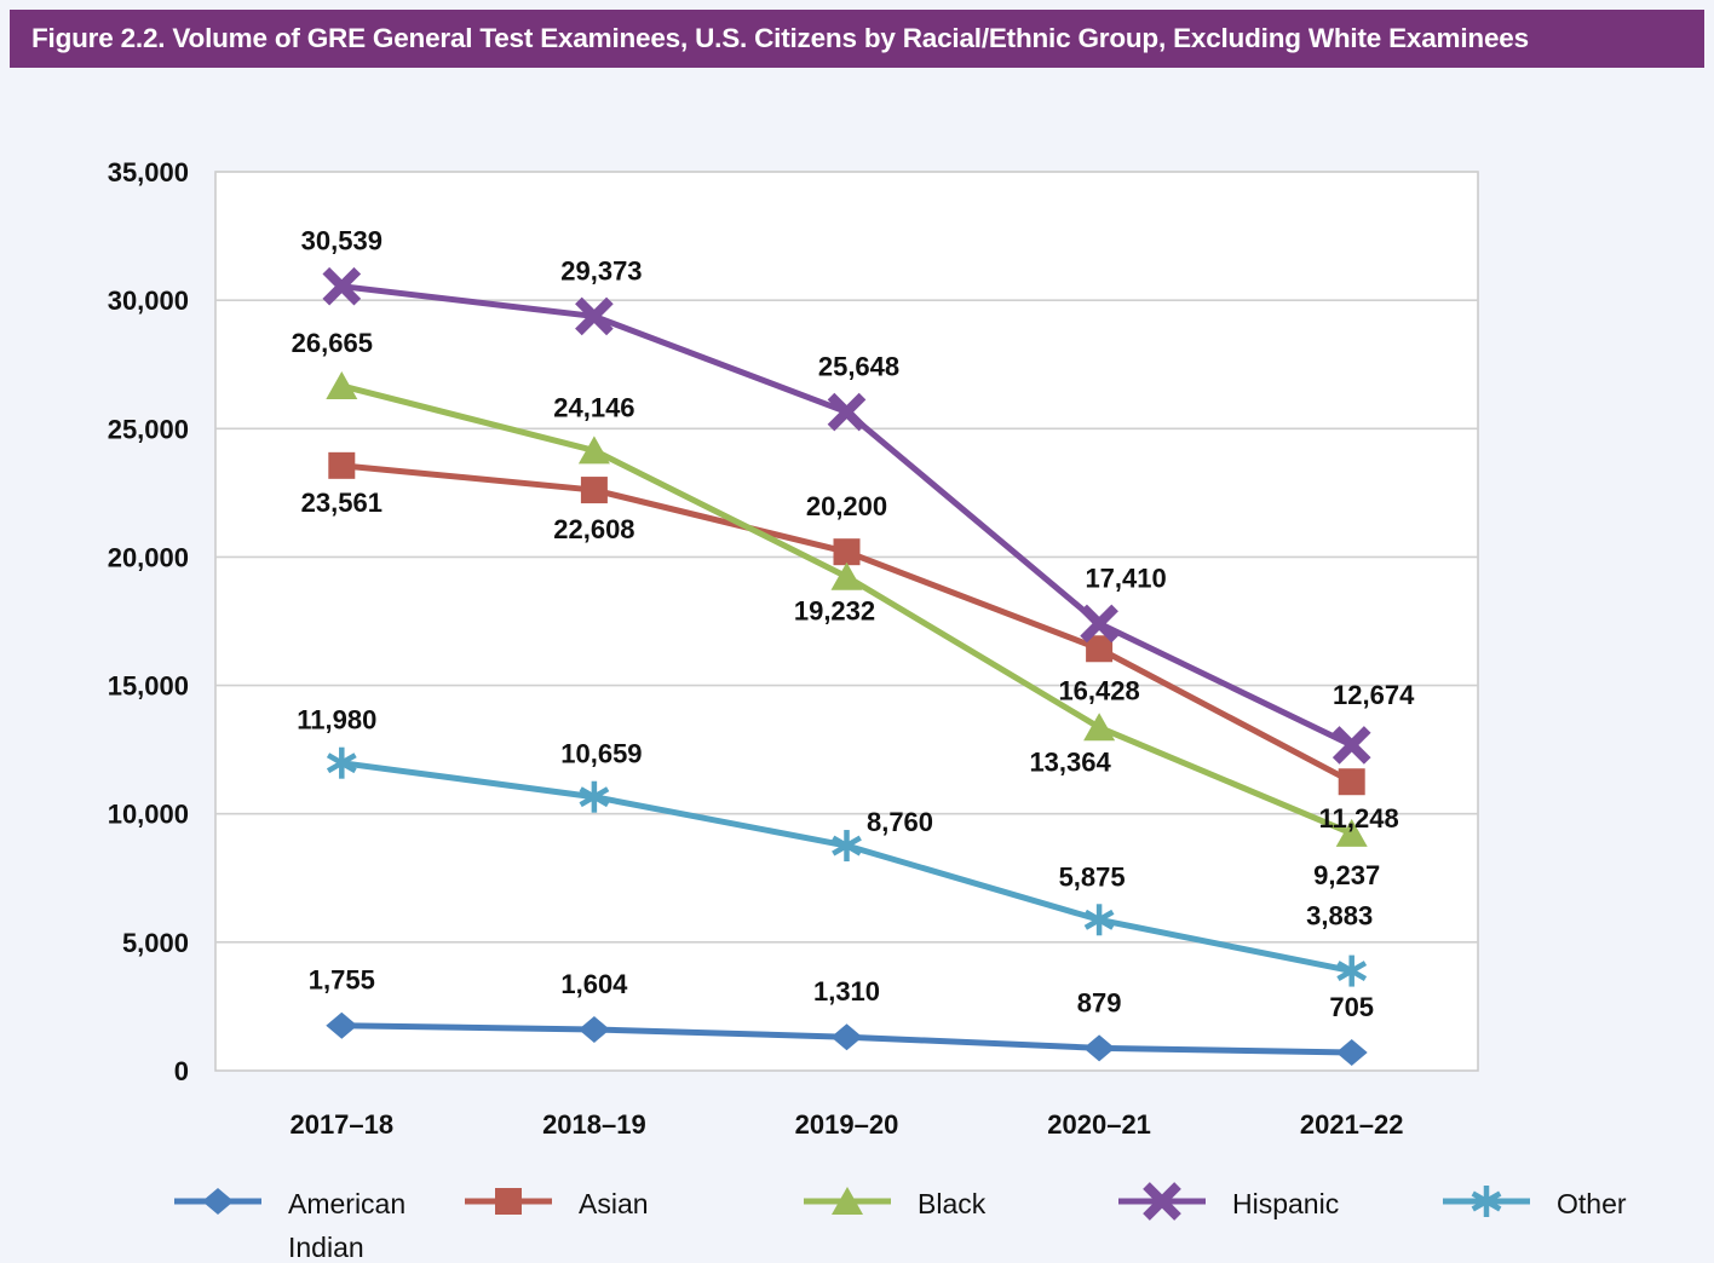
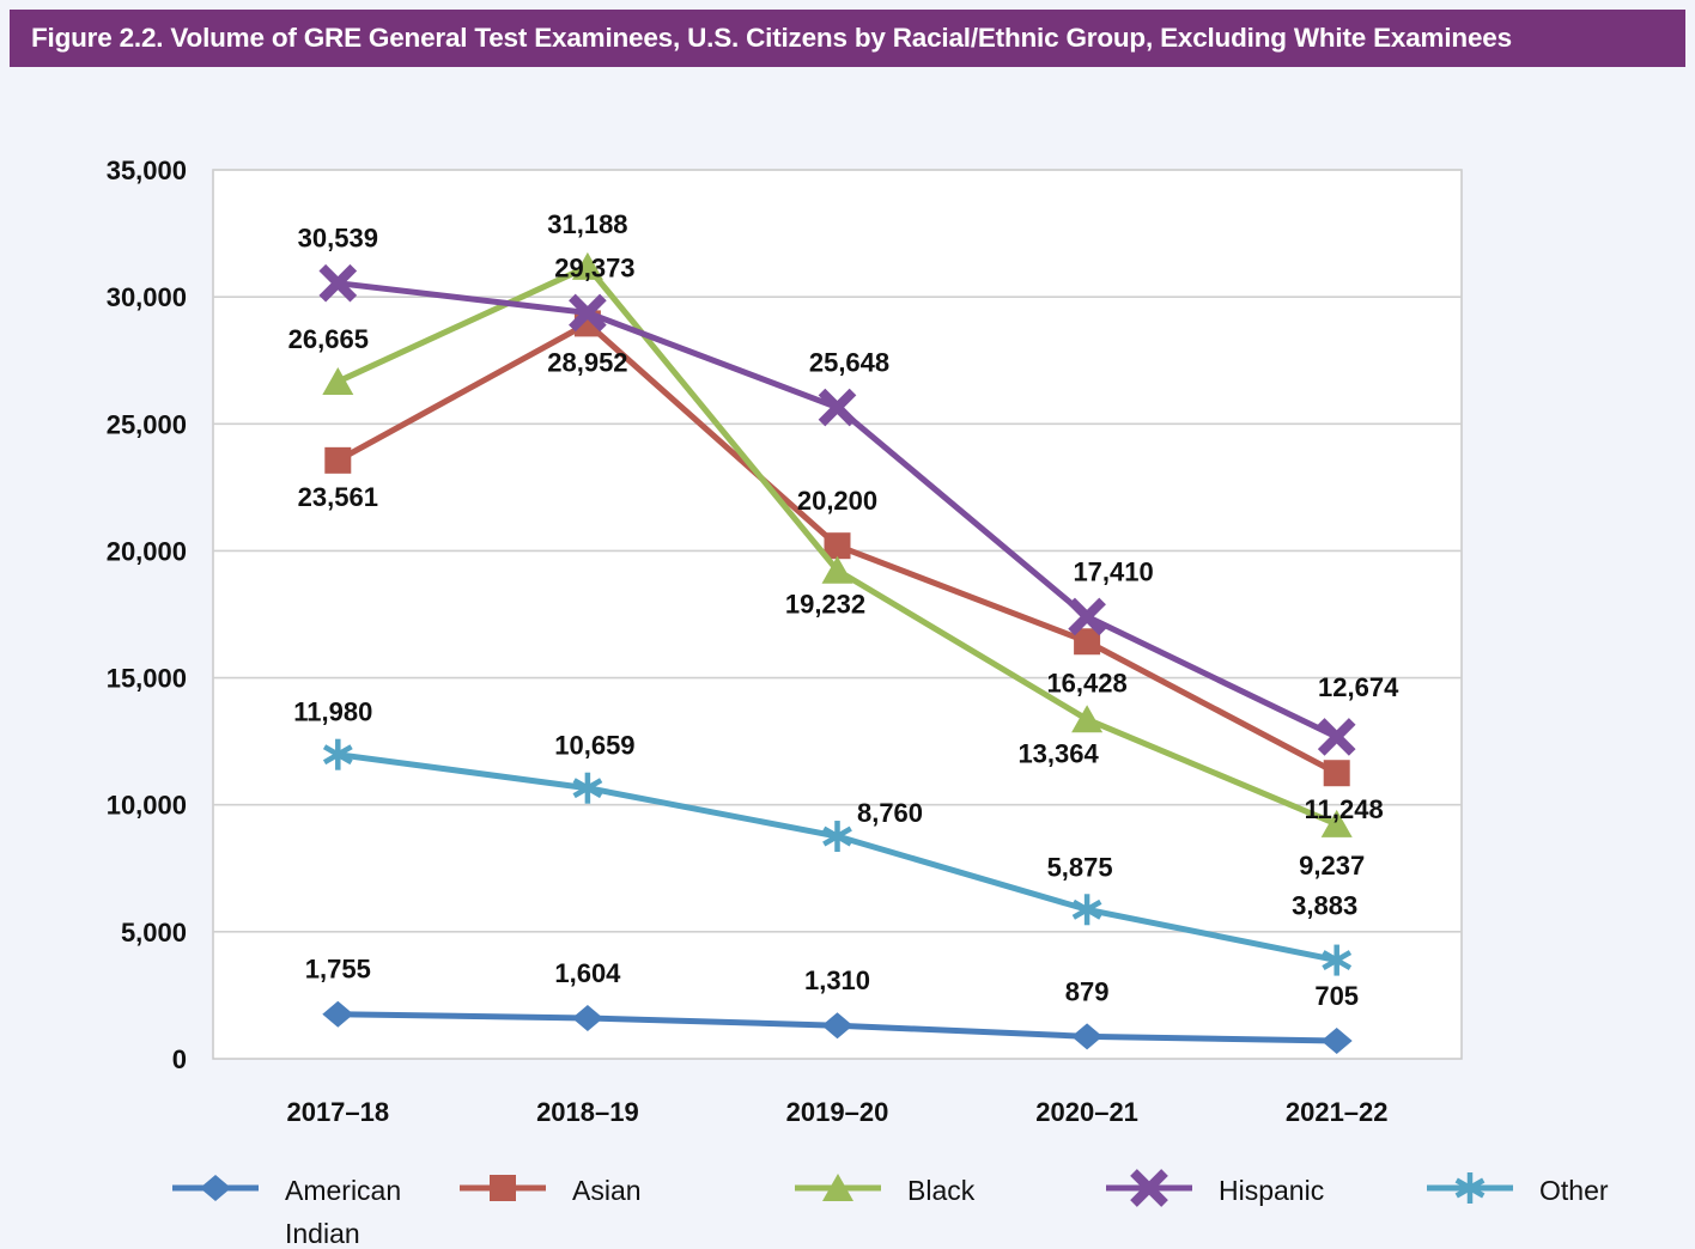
Asian/2018–19: 22,608 -> 28,952
Black/2018–19: 24,146 -> 31,188
